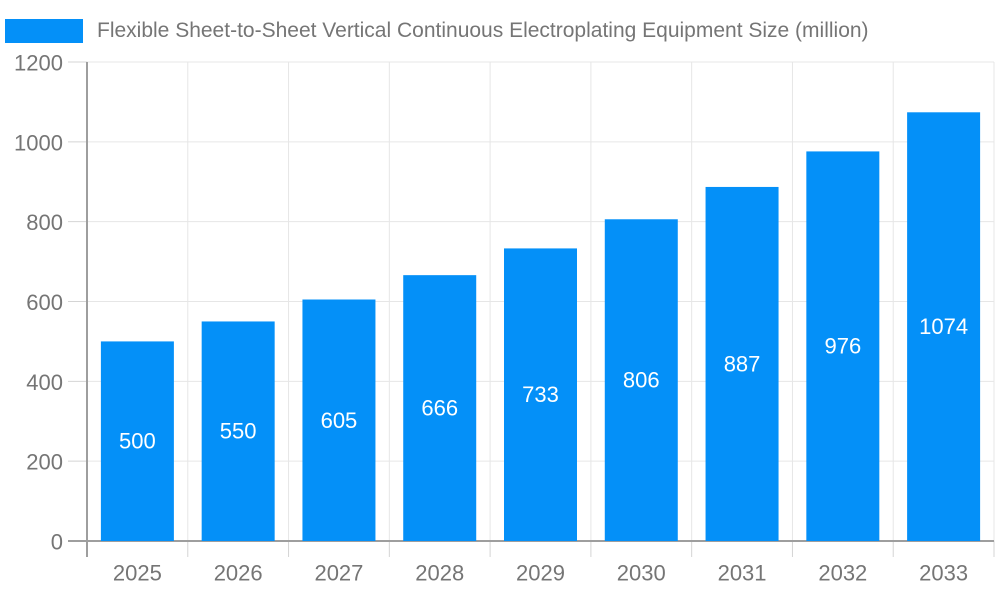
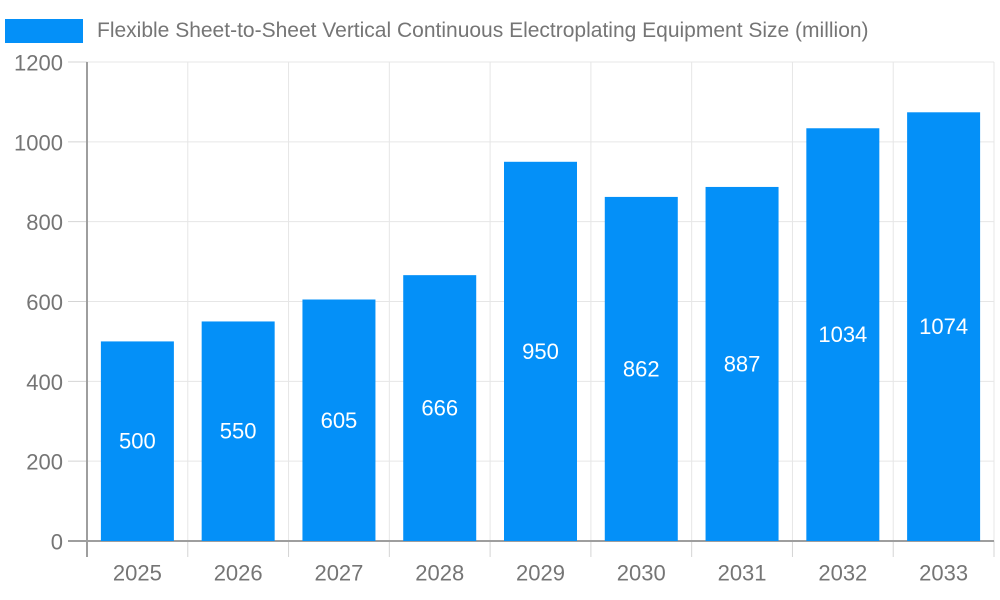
2029: 733 -> 950
2030: 806 -> 862
2032: 976 -> 1034
